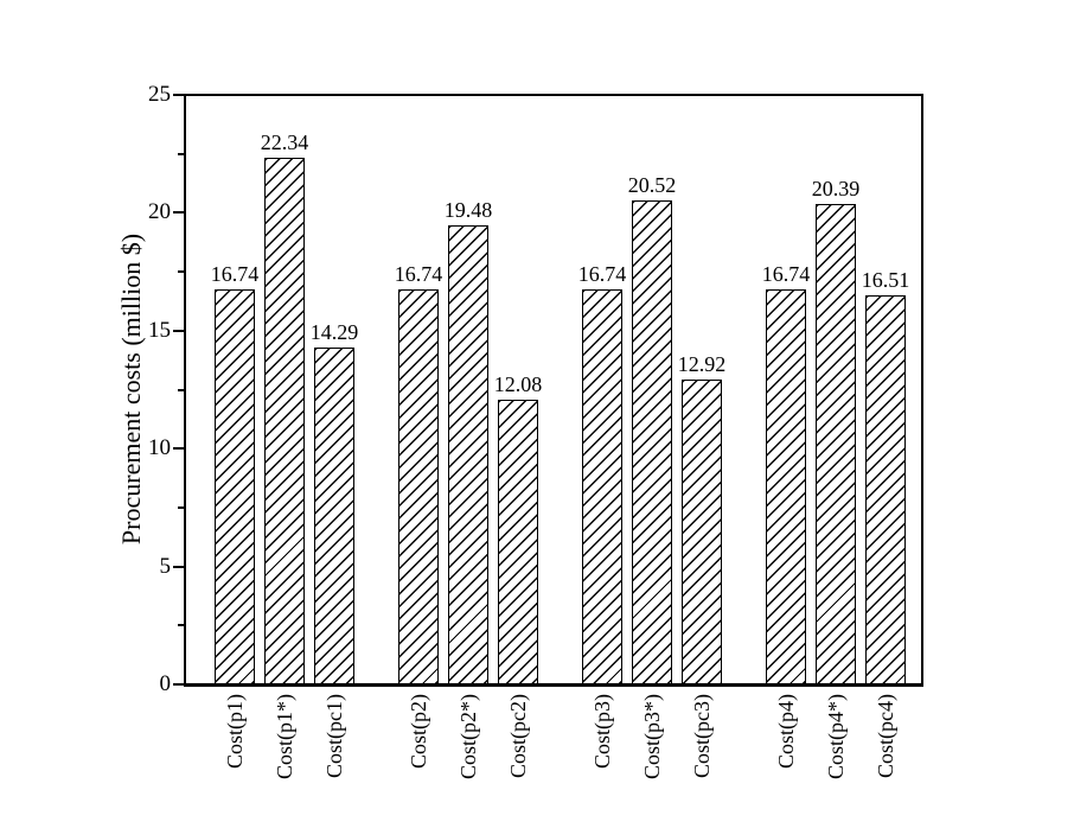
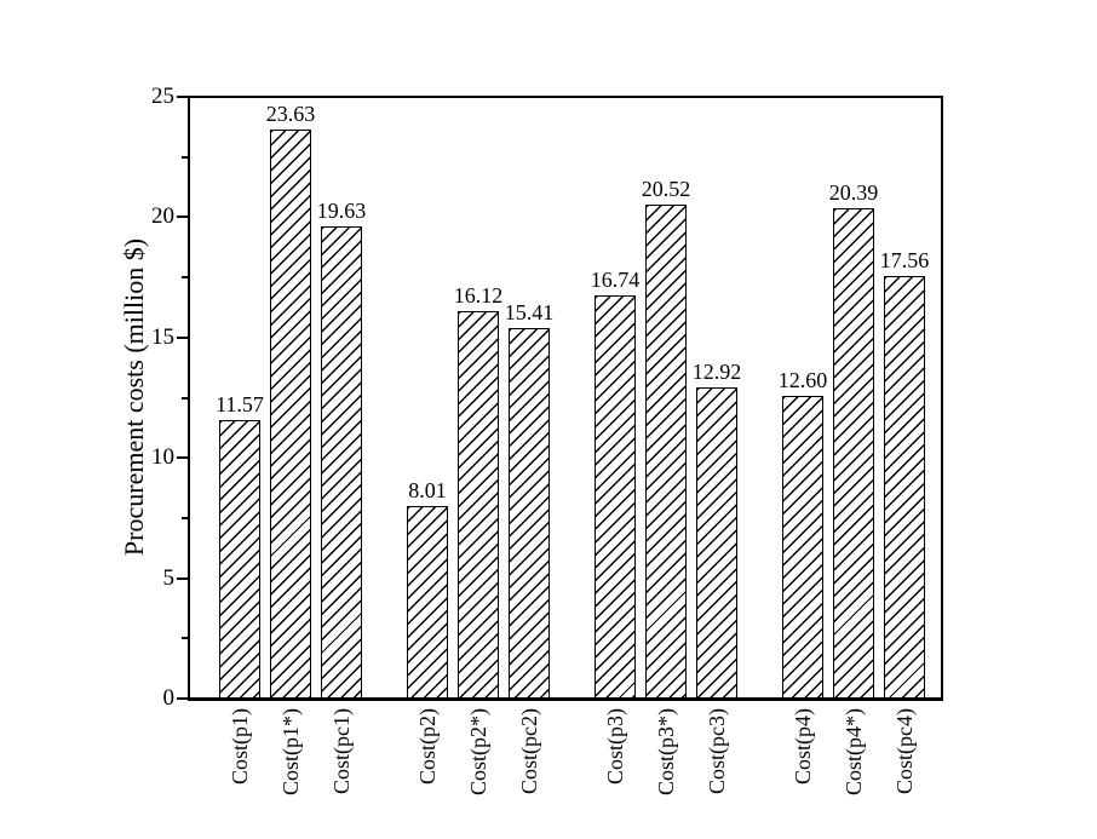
Cost(p1): 16.74 -> 11.57
Cost(p1*): 22.34 -> 23.63
Cost(pc1): 14.29 -> 19.63
Cost(p2): 16.74 -> 8.01
Cost(p2*): 19.48 -> 16.12
Cost(pc2): 12.08 -> 15.41
Cost(p4): 16.74 -> 12.60
Cost(pc4): 16.51 -> 17.56
